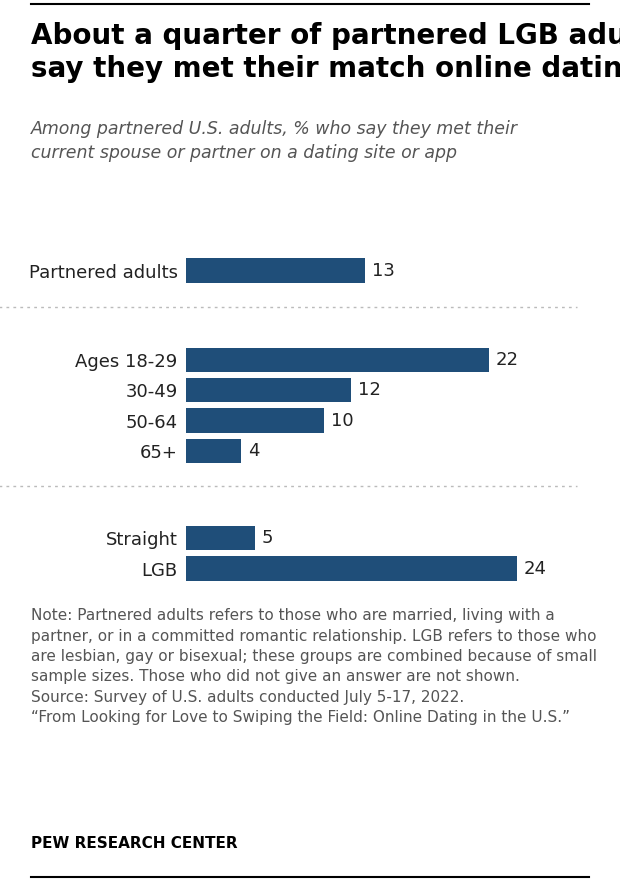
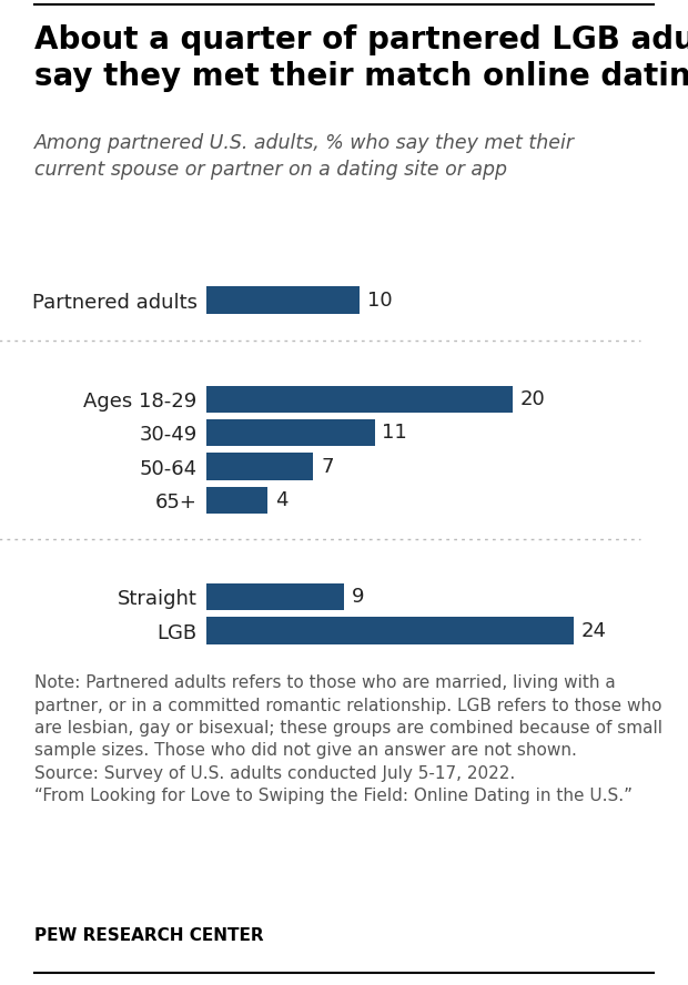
Partnered adults: 13 -> 10
Ages 18-29: 22 -> 20
30-49: 12 -> 11
50-64: 10 -> 7
Straight: 5 -> 9
